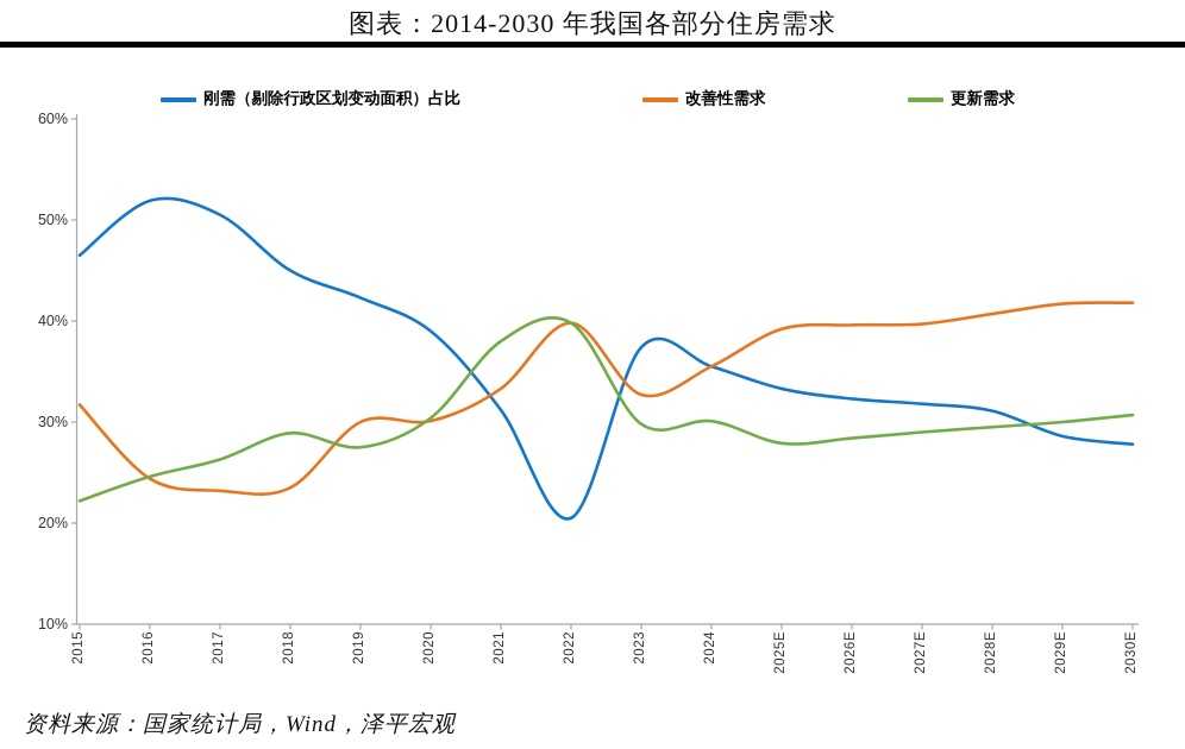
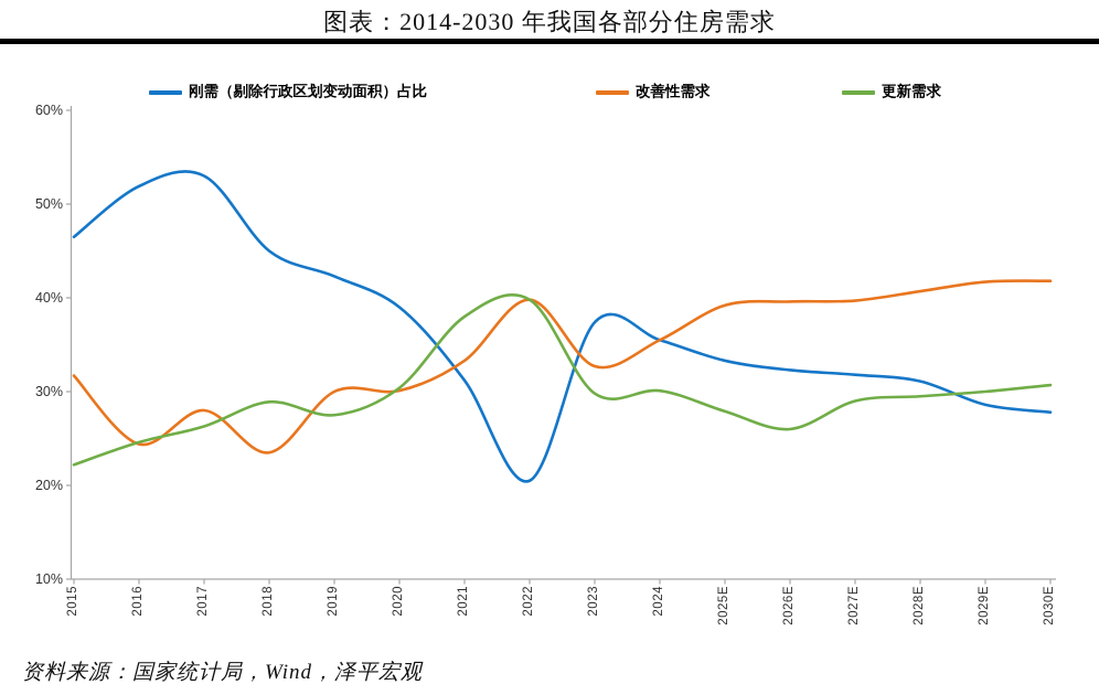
刚需（剔除行政区划变动面积）占比/2017: 50% -> 53%
改善性需求/2017: 23% -> 28%
更新需求/2026E: 28% -> 26%
